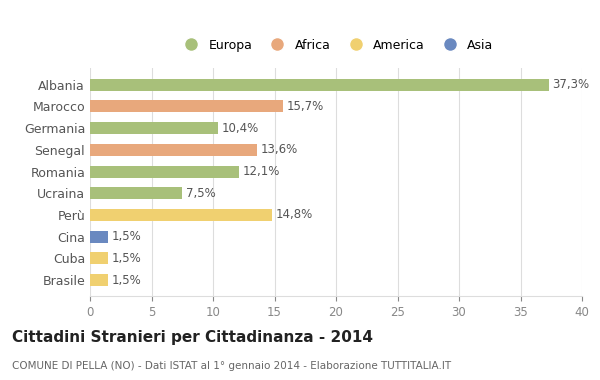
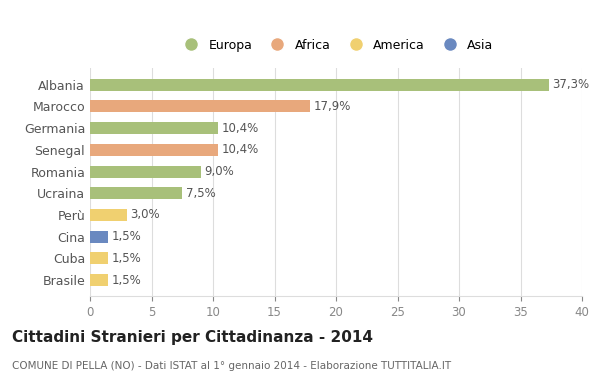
Marocco: 15,7% -> 17,9%
Senegal: 13,6% -> 10,4%
Romania: 12,1% -> 9,0%
Perù: 14,8% -> 3,0%
